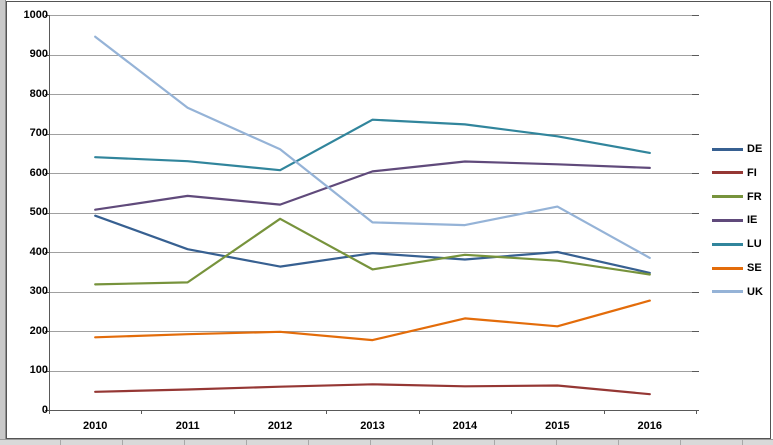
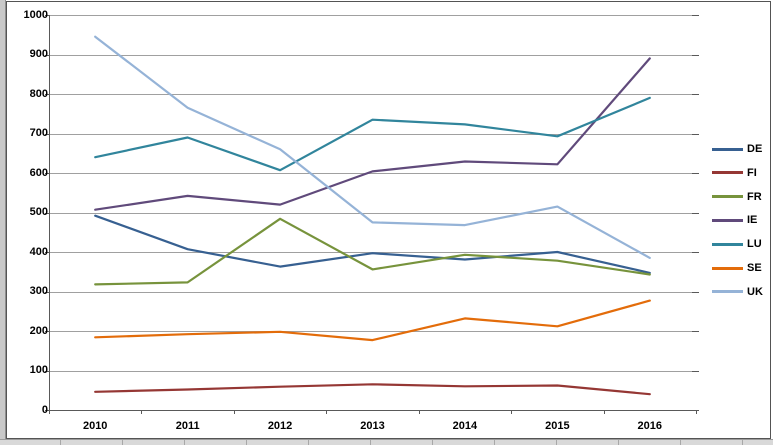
LU/2011: 630 -> 690
IE/2016: 610 -> 890
LU/2016: 650 -> 790
